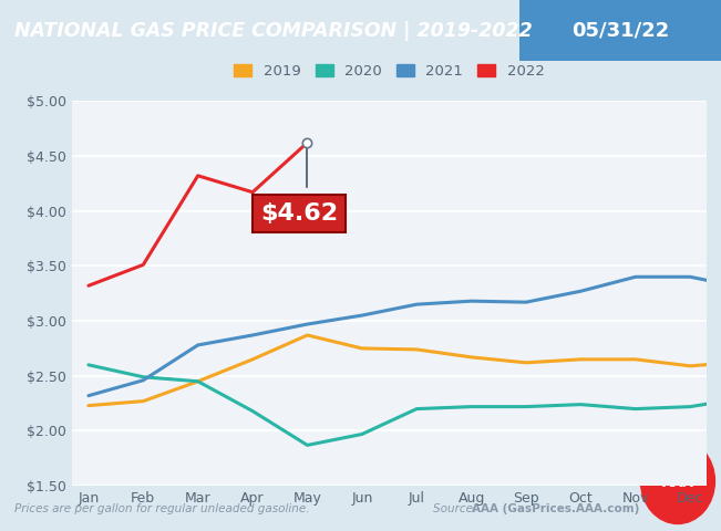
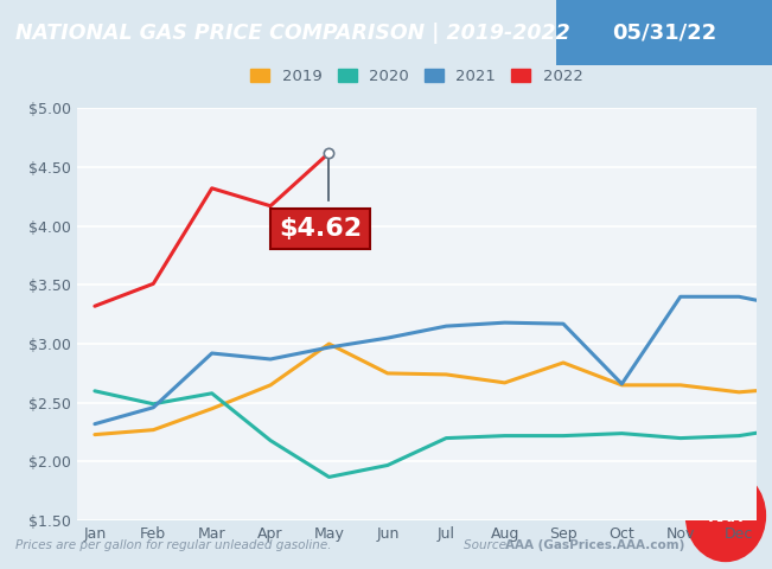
2020/Mar: $2.45 -> $2.58
2021/Mar: $2.78 -> $2.92
2019/May: $2.87 -> $3.00
2019/Sep: $2.62 -> $2.84
2021/Oct: $3.27 -> $2.66
